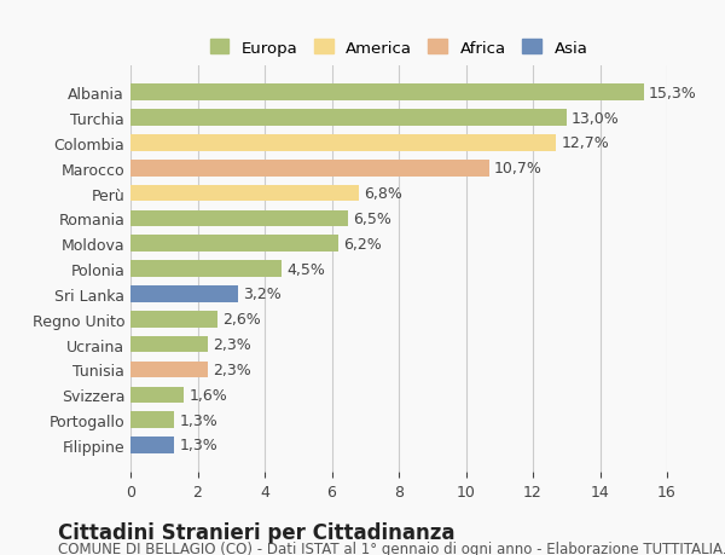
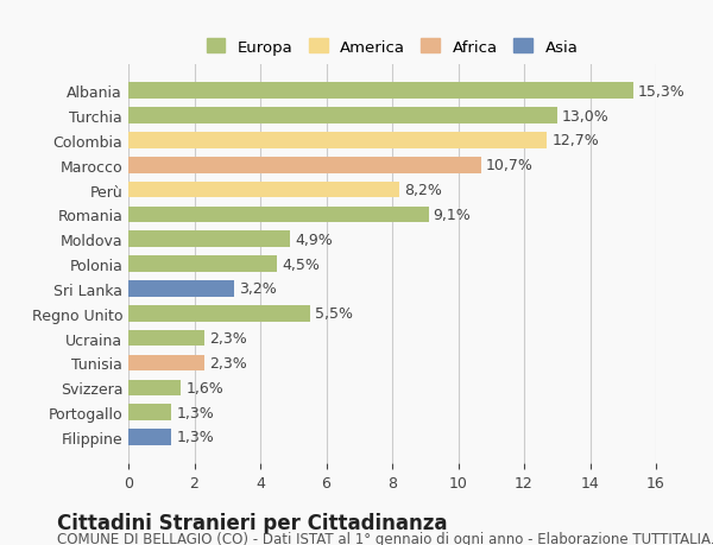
Perù: 6,8% -> 8,2%
Romania: 6,5% -> 9,1%
Moldova: 6,2% -> 4,9%
Regno Unito: 2,6% -> 5,5%
